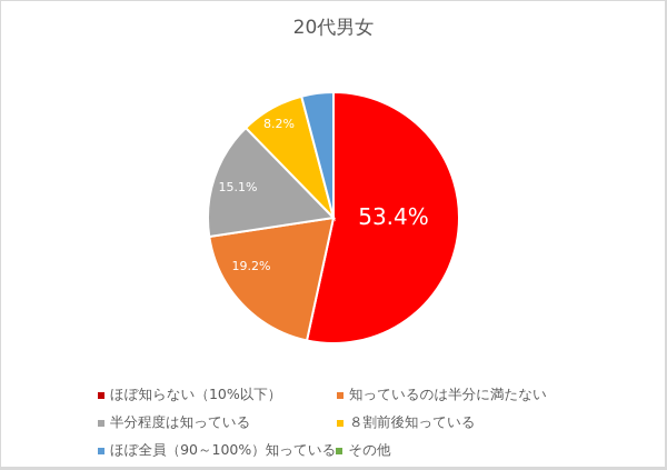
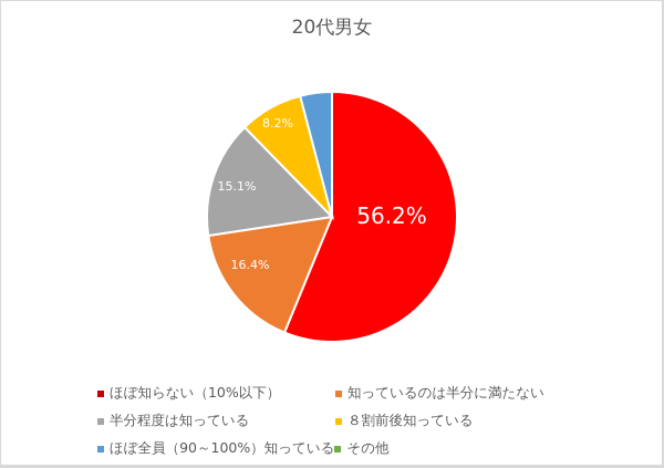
ほぼ知らない（10%以下）: 53.4% -> 56.2%
知っているのは半分に満たない: 19.2% -> 16.4%
